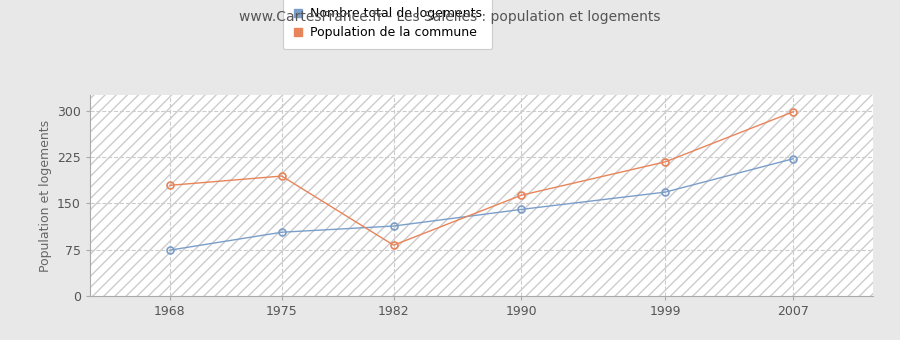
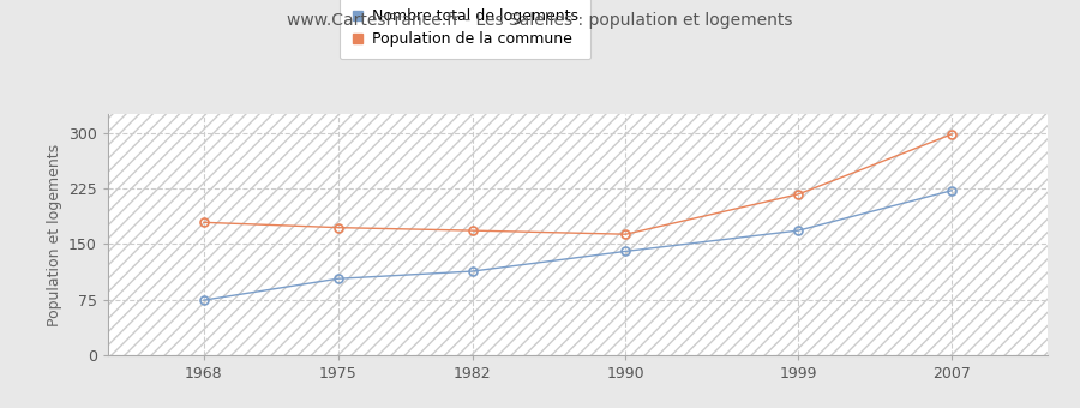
Population de la commune/1975: 194 -> 172
Population de la commune/1982: 82 -> 168
